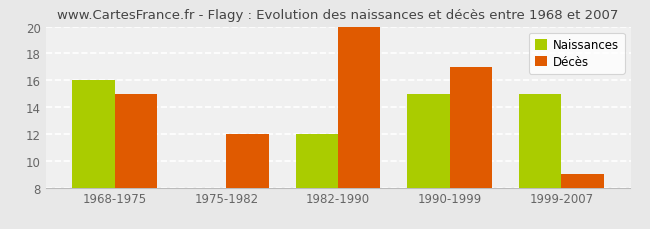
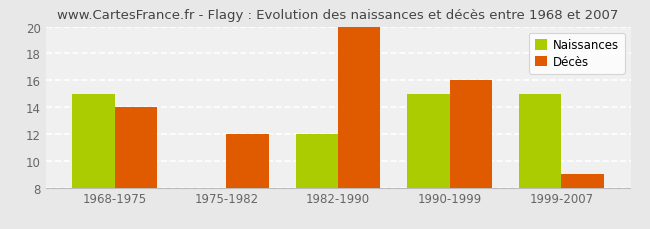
Naissances/1968-1975: 16 -> 15
Décès/1968-1975: 15 -> 14
Décès/1990-1999: 17 -> 16
